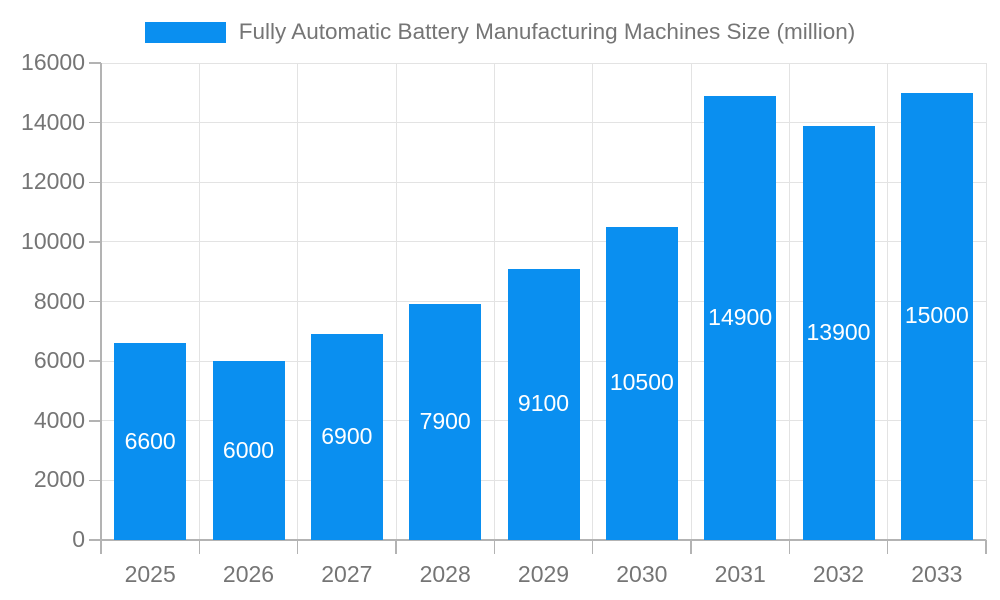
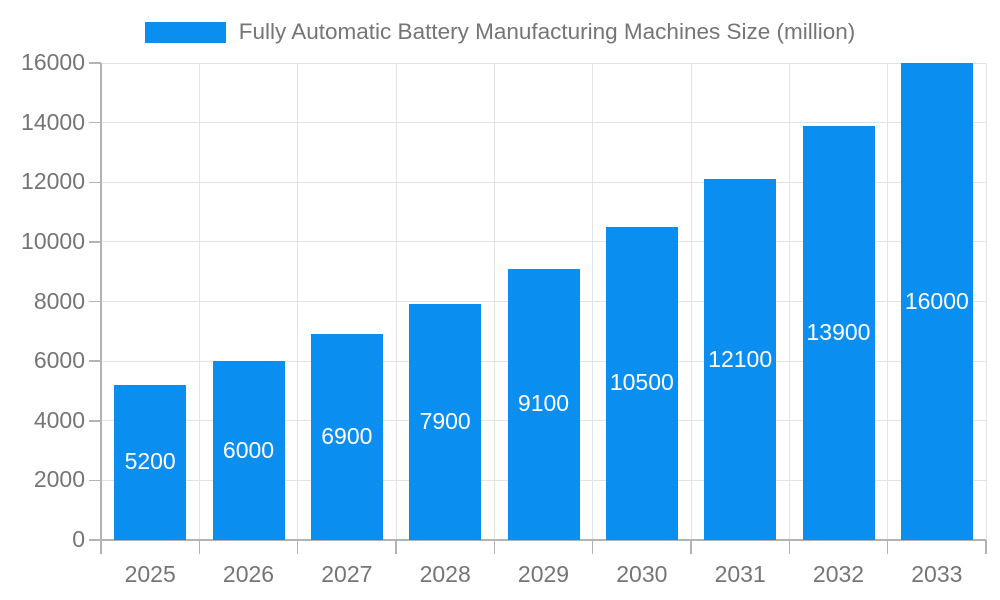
2025: 6600 -> 5200
2031: 14900 -> 12100
2033: 15000 -> 16000
